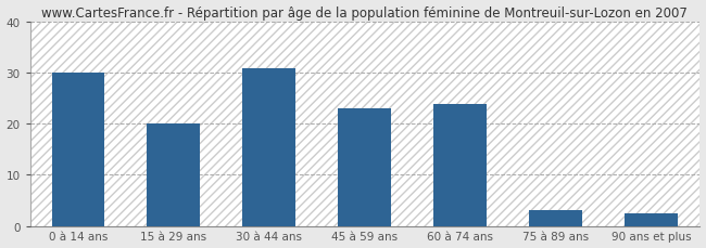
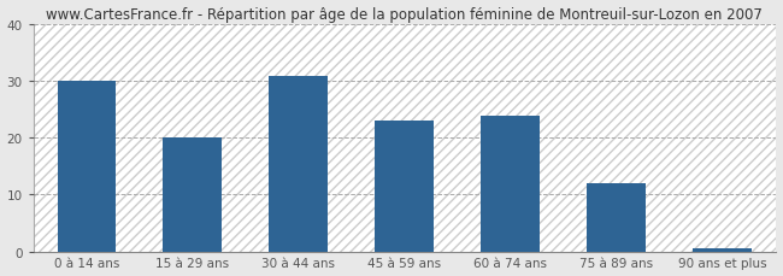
75 à 89 ans: 3.0 -> 12.0
90 ans et plus: 2.5 -> 0.5
